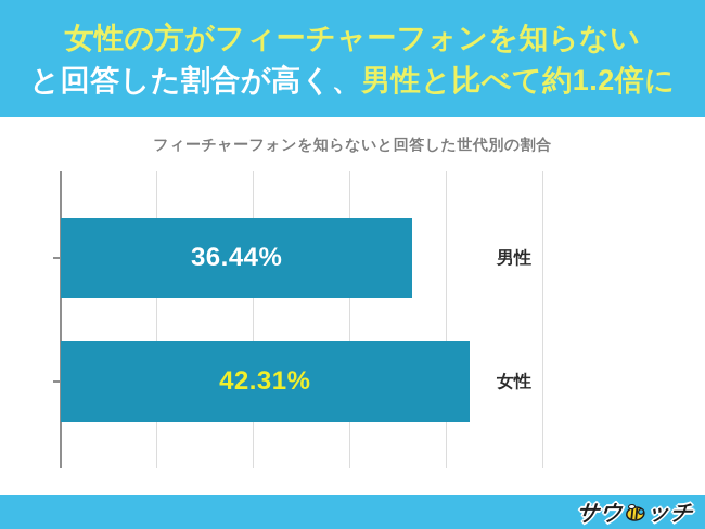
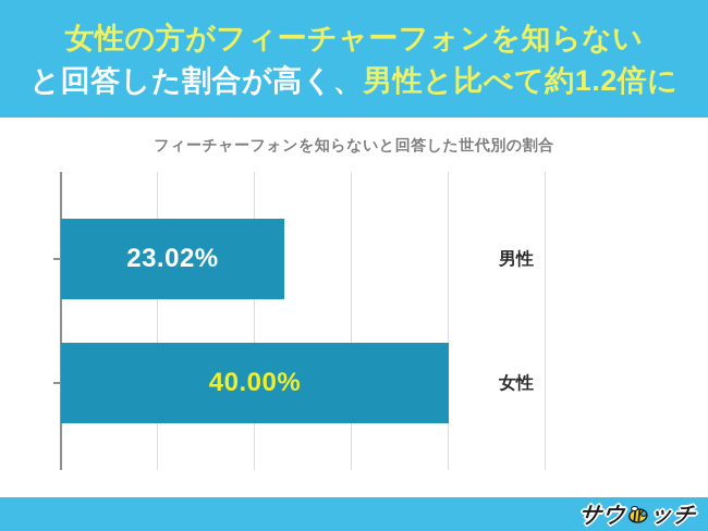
男性: 36.44% -> 23.02%
女性: 42.31% -> 40.00%
